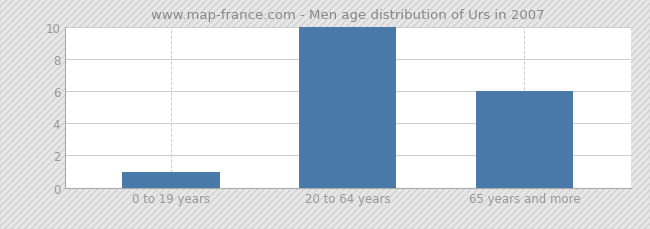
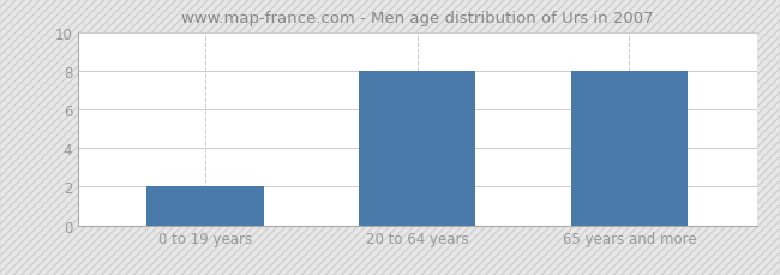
0 to 19 years: 1 -> 2
20 to 64 years: 10 -> 8
65 years and more: 6 -> 8
